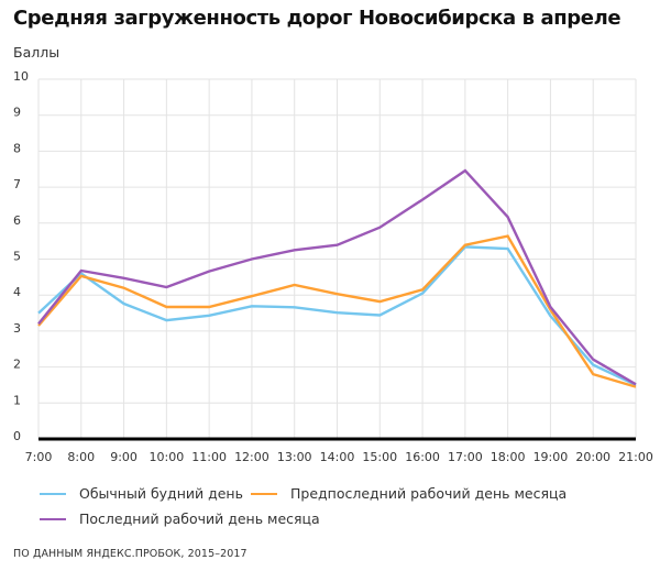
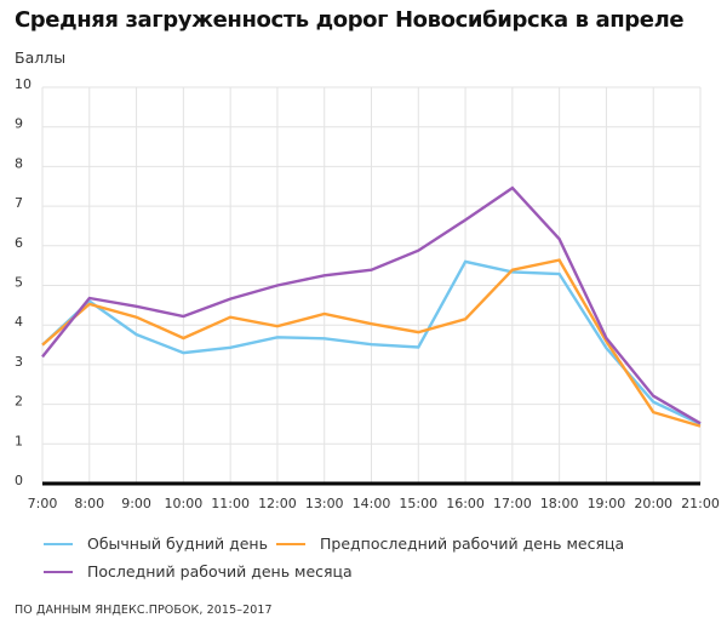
Предпоследний рабочий день месяца/7:00: 3.1 -> 3.5
Предпоследний рабочий день месяца/11:00: 3.7 -> 4.2
Обычный будний день/16:00: 4.0 -> 5.6
